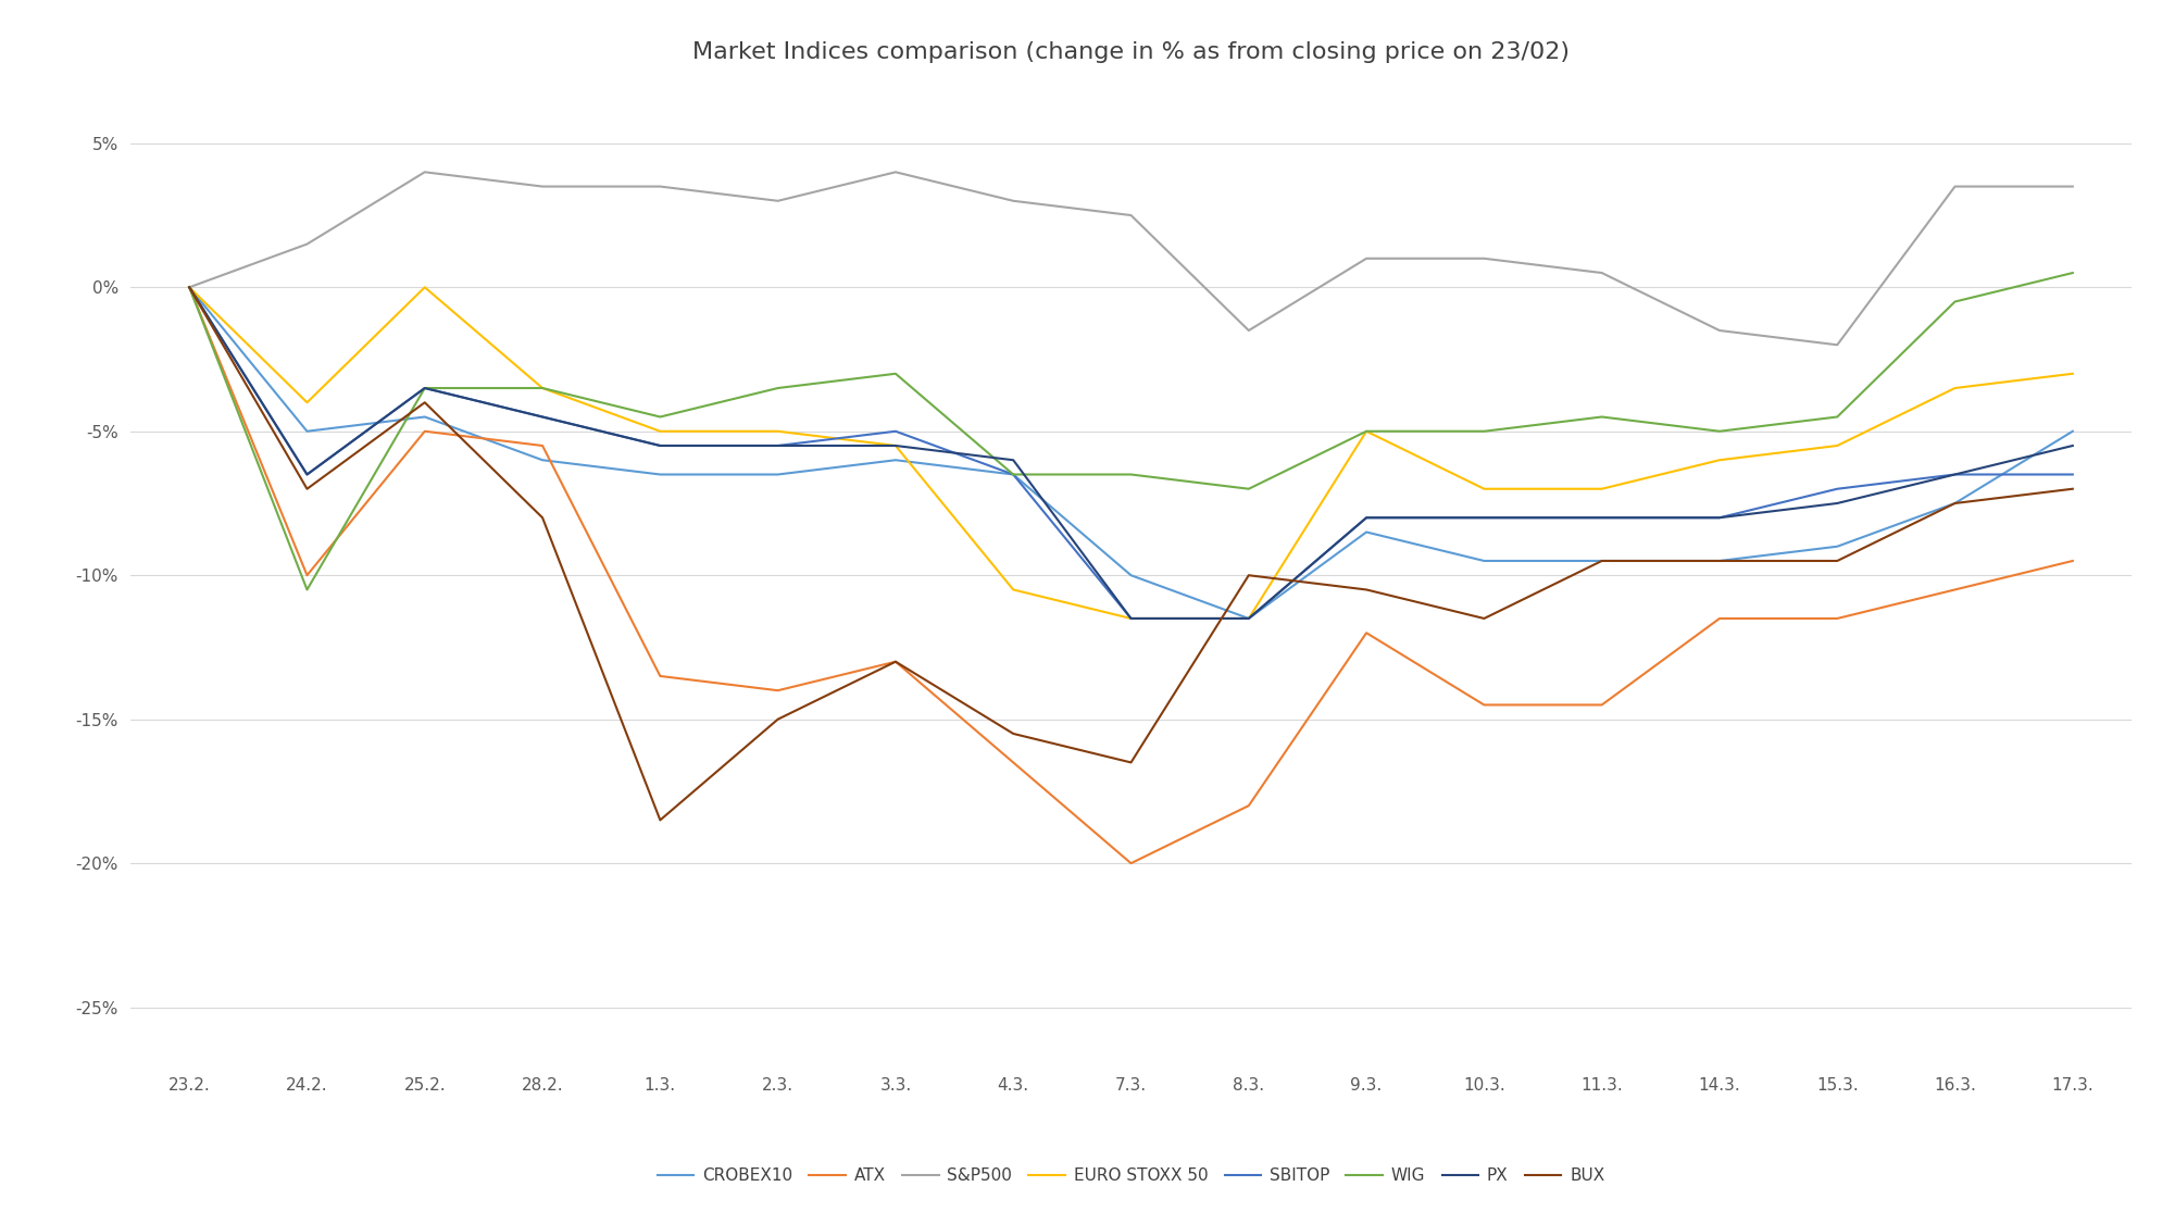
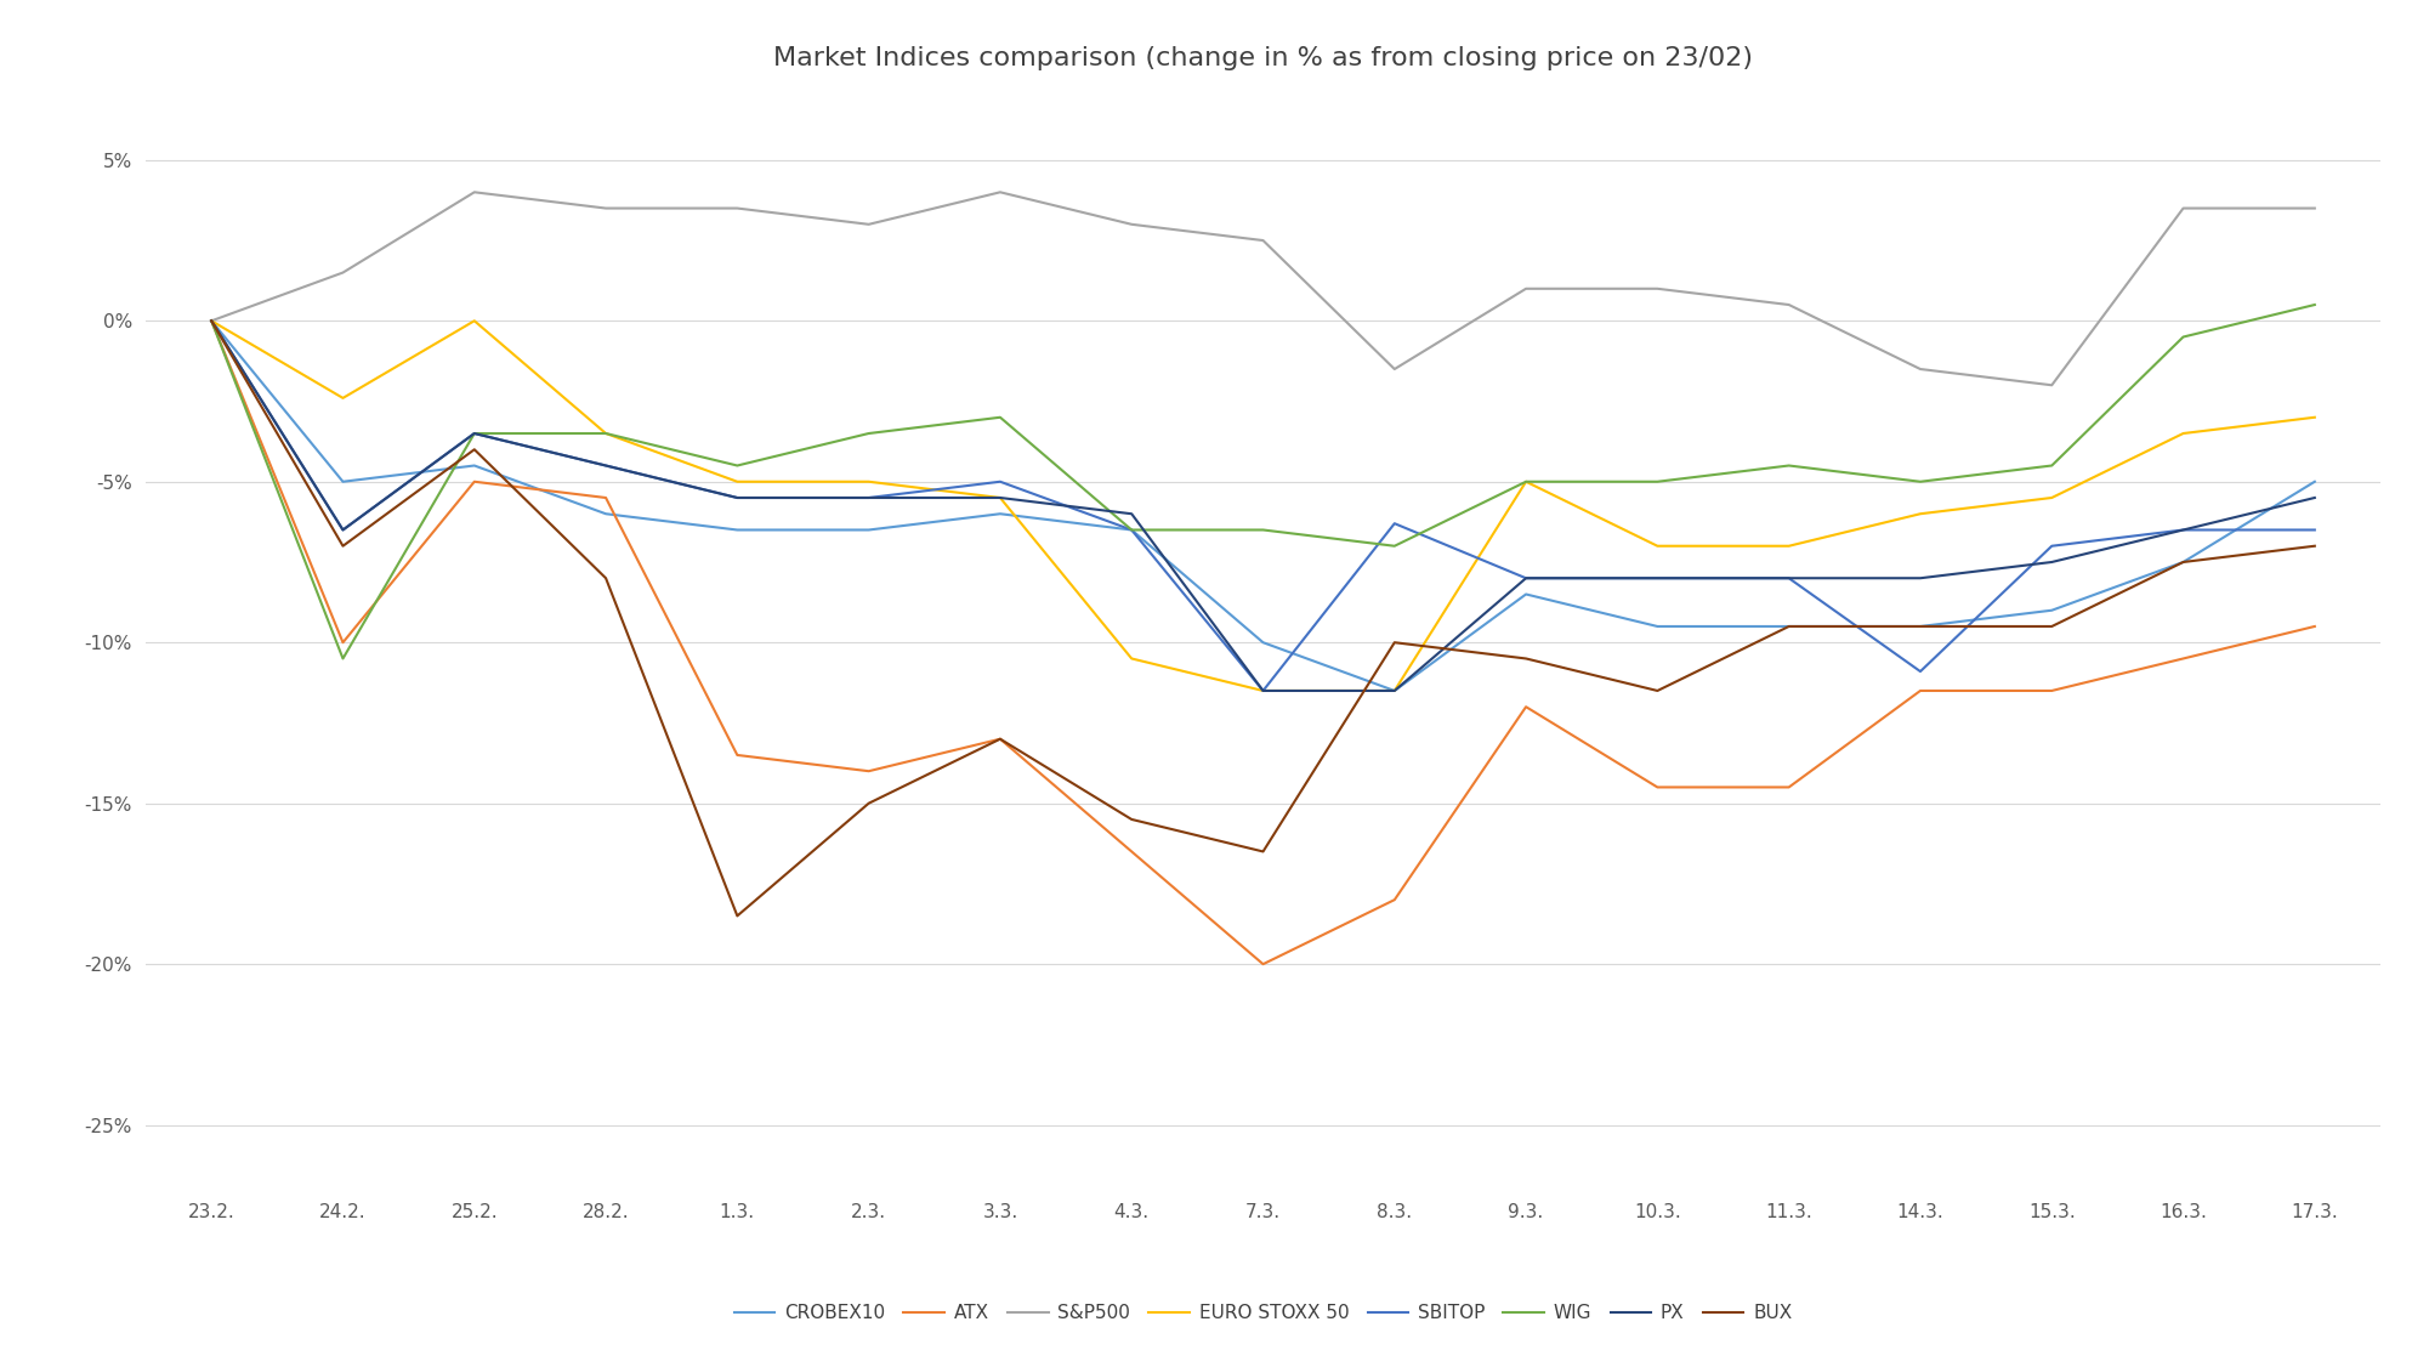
EURO STOXX 50/24.2.: -4.0% -> -2.4%
SBITOP/8.3.: -11.5% -> -6.3%
SBITOP/14.3.: -8.0% -> -10.9%
